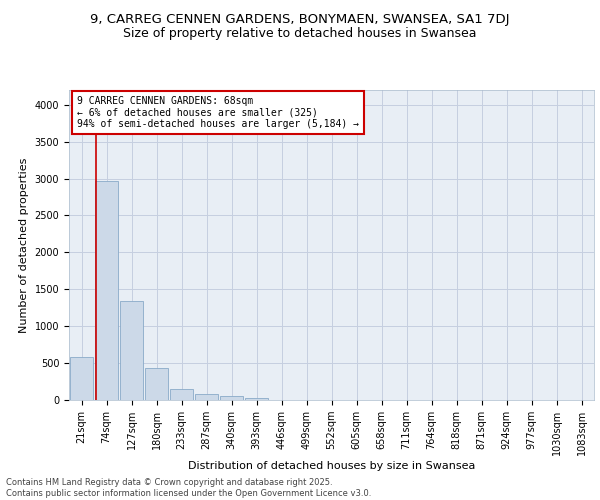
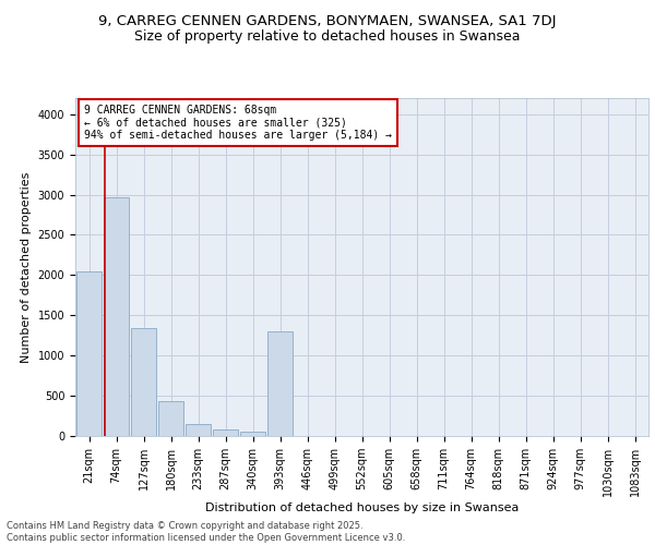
21sqm: 580 -> 2040
393sqm: 30 -> 1300
